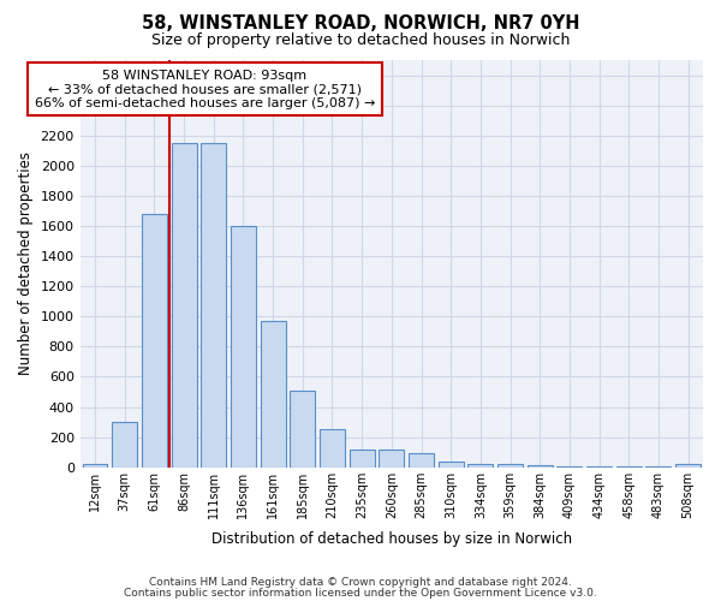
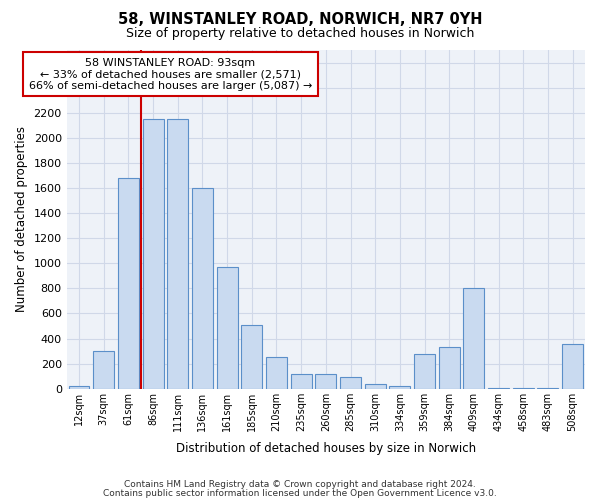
359sqm: 20 -> 280
384sqm: 20 -> 330
409sqm: 0 -> 800
508sqm: 20 -> 360
